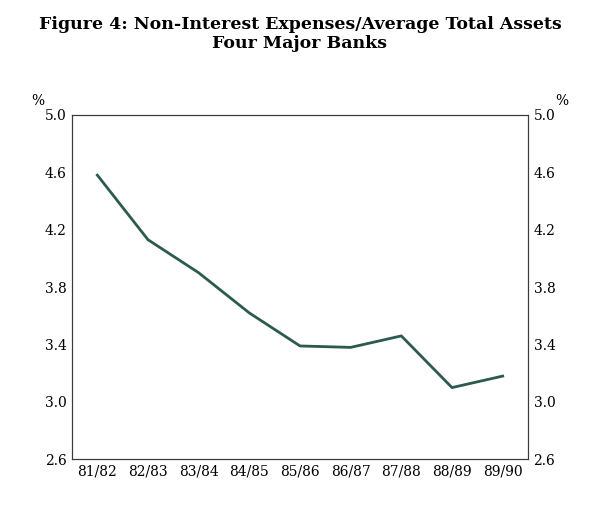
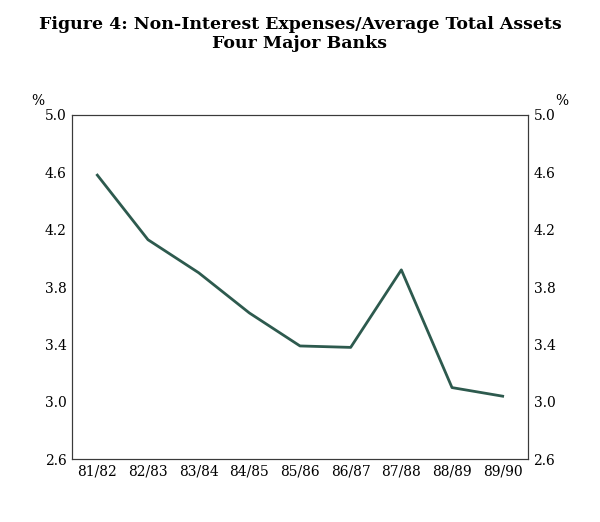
87/88: 3.46 -> 3.92
89/90: 3.18 -> 3.04
